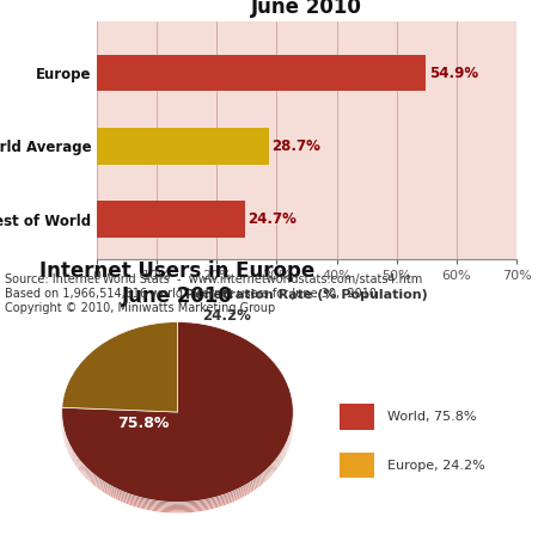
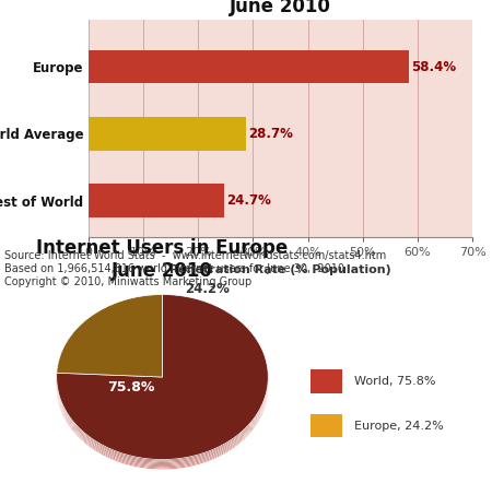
Europe: 54.9% -> 58.4%
